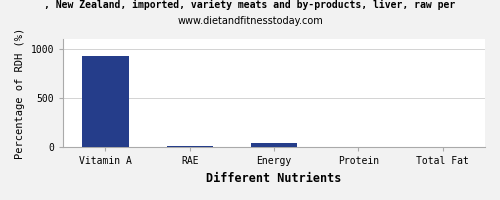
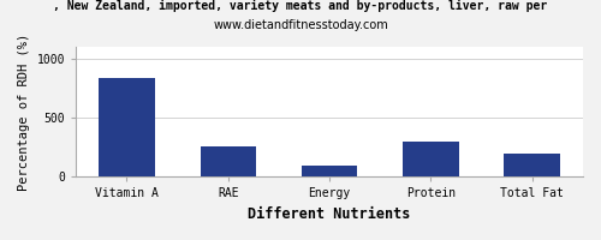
Vitamin A: 930 -> 840
RAE: 10 -> 260
Energy: 40 -> 100
Protein: 10 -> 300
Total Fat: 0 -> 200
